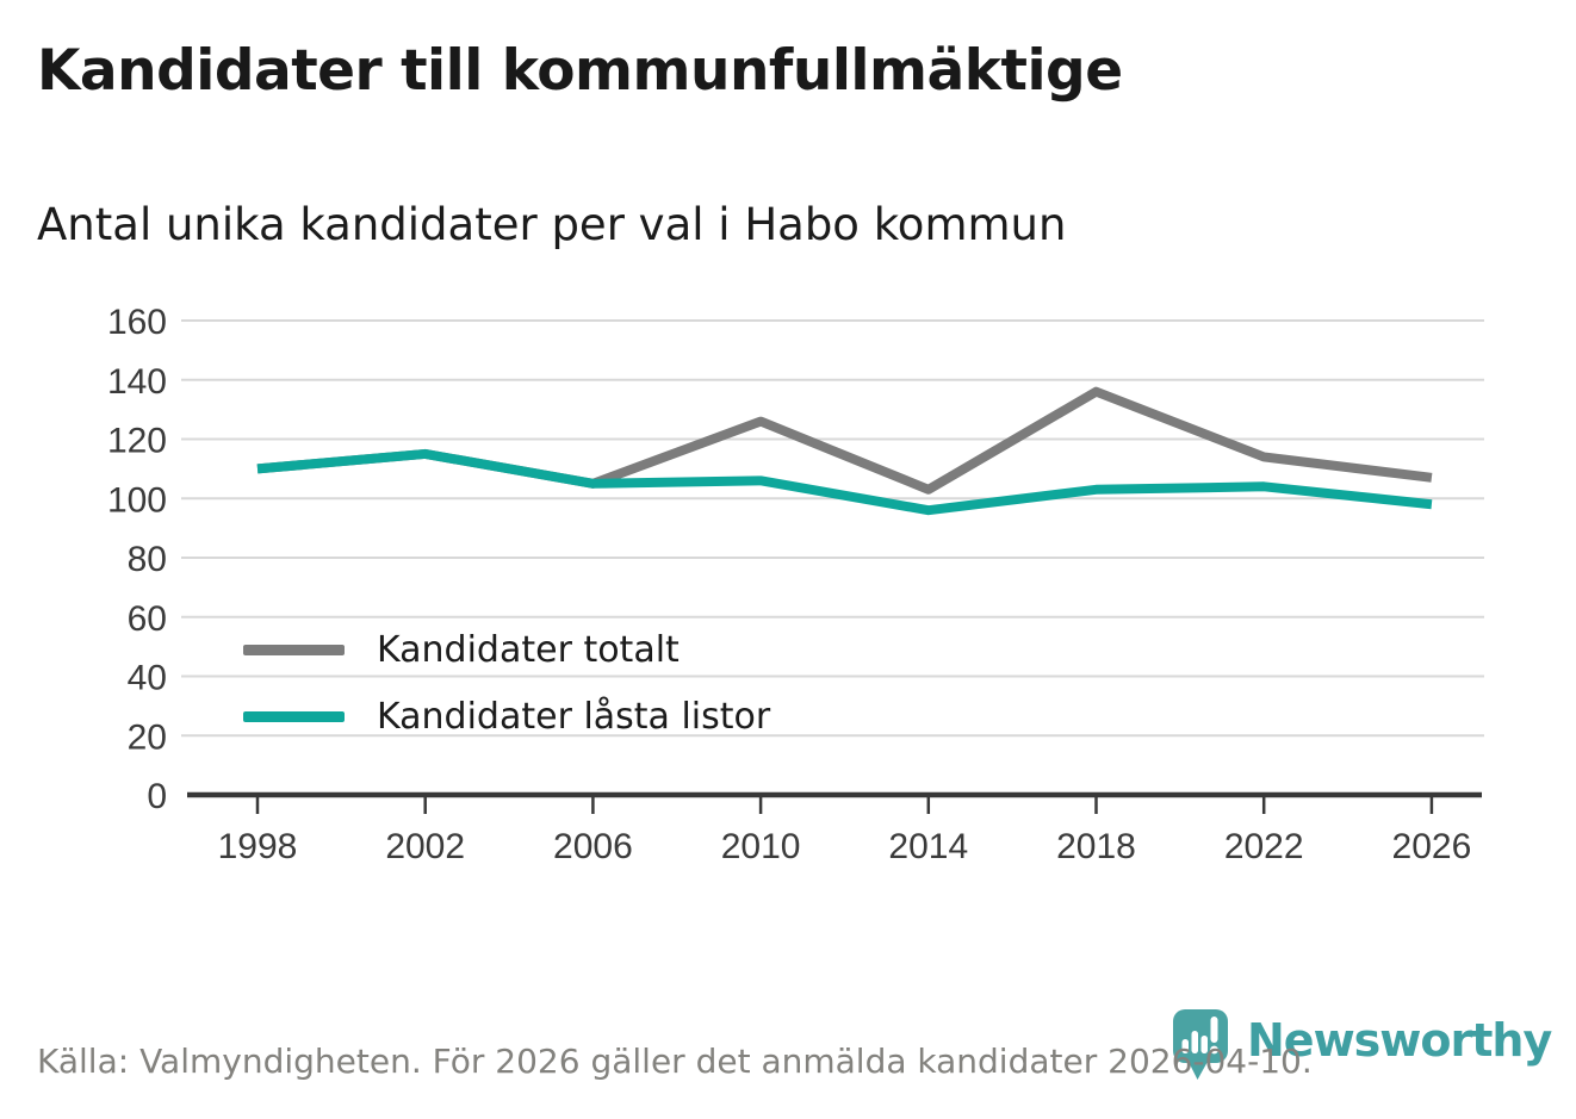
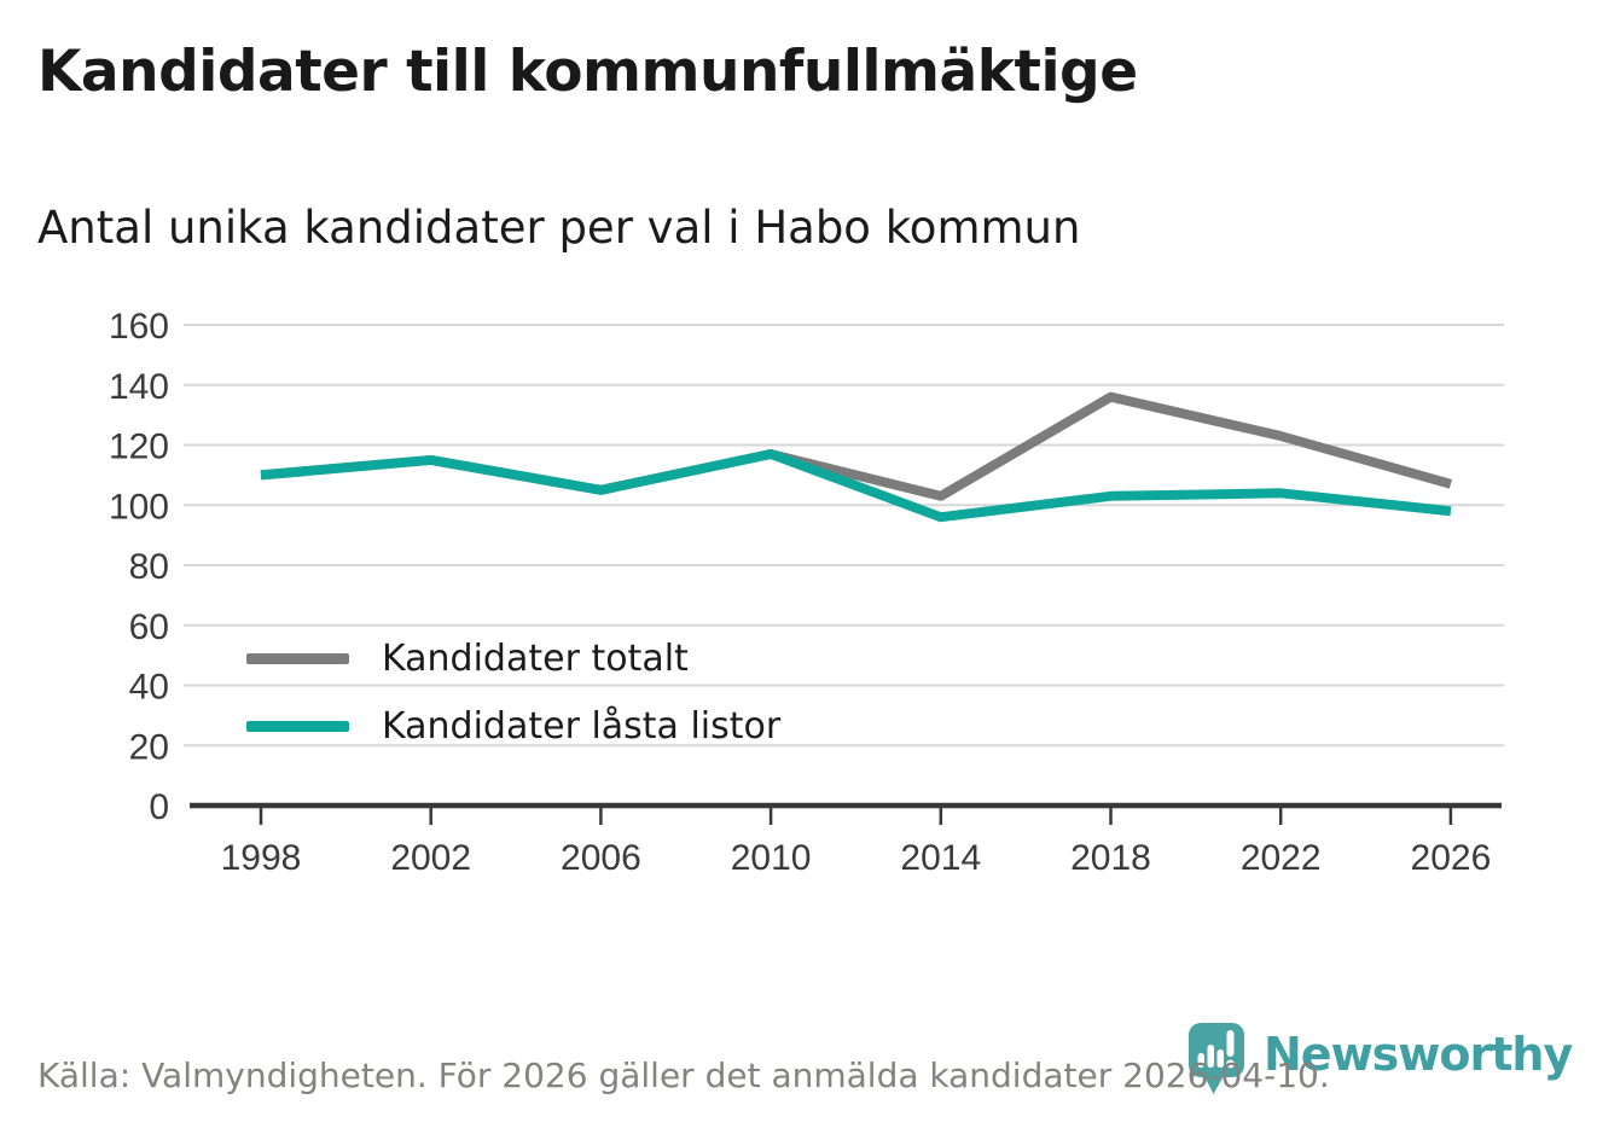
Kandidater totalt/2010: 126 -> 117
Kandidater låsta listor/2010: 106 -> 117
Kandidater totalt/2022: 114 -> 123
